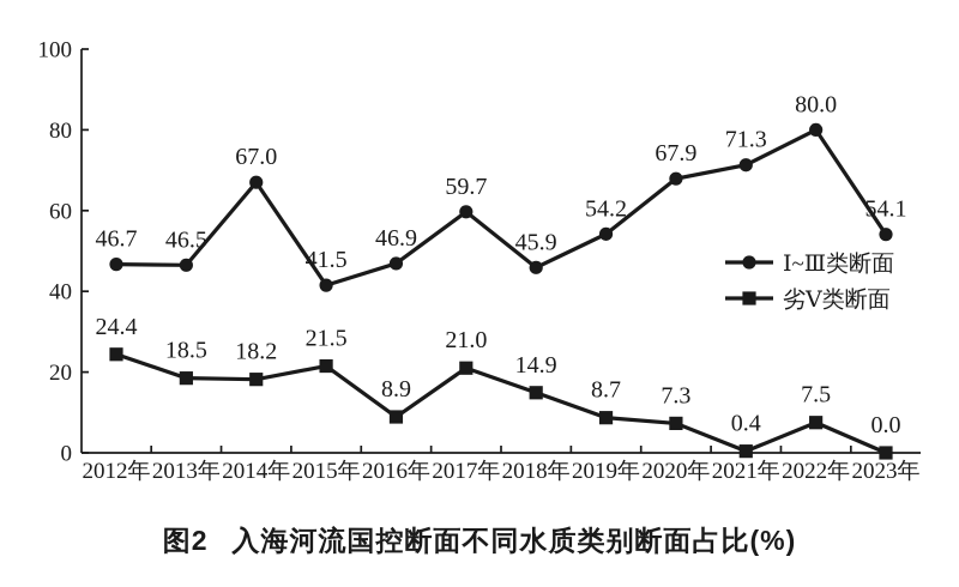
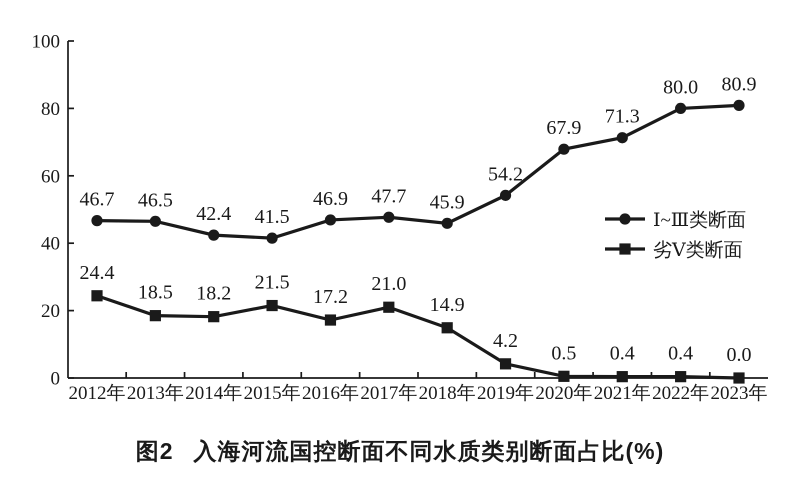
Ⅰ~Ⅲ类断面/2014年: 67.0 -> 42.4
劣Ⅴ类断面/2016年: 8.9 -> 17.2
Ⅰ~Ⅲ类断面/2017年: 59.7 -> 47.7
劣Ⅴ类断面/2019年: 8.7 -> 4.2
劣Ⅴ类断面/2020年: 7.3 -> 0.5
劣Ⅴ类断面/2022年: 7.5 -> 0.4
Ⅰ~Ⅲ类断面/2023年: 54.1 -> 80.9
